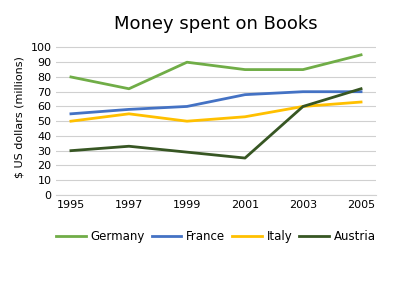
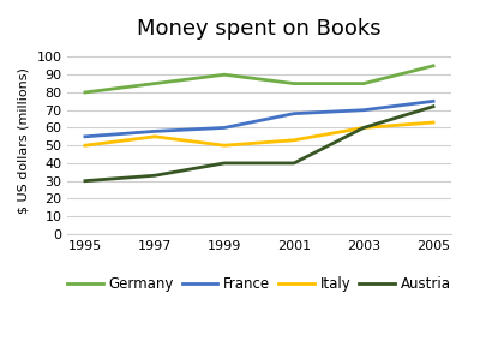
Germany/1997: 72 -> 85
Austria/1999: 29 -> 40
Austria/2001: 25 -> 40
France/2005: 70 -> 75
